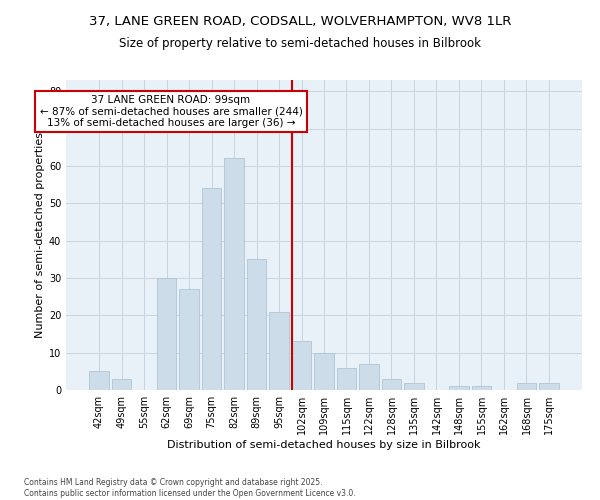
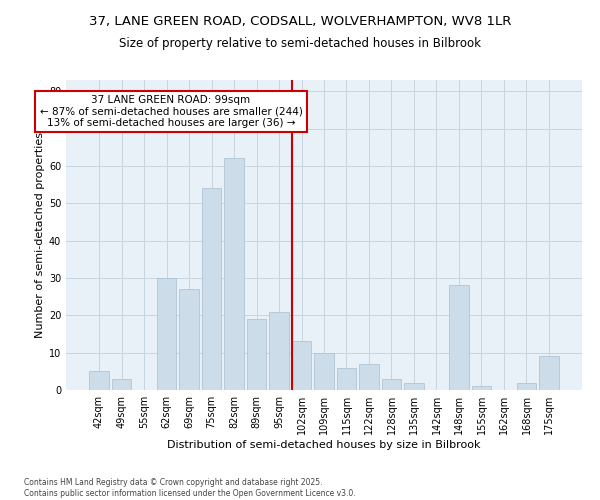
89sqm: 35 -> 19
148sqm: 1 -> 28
175sqm: 2 -> 9
